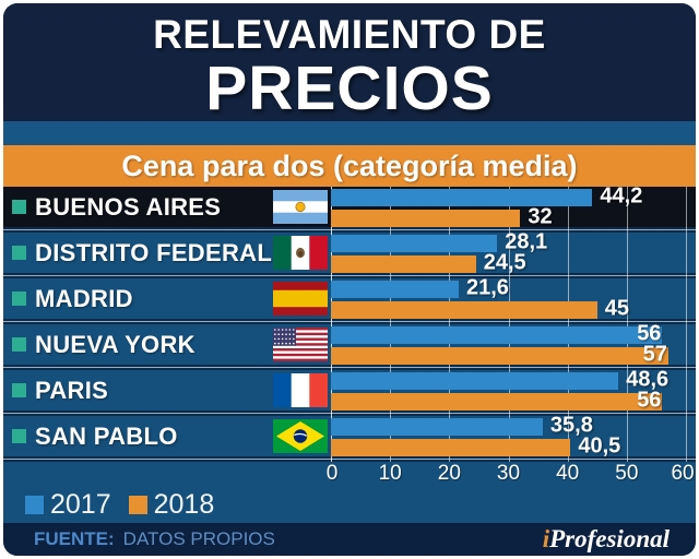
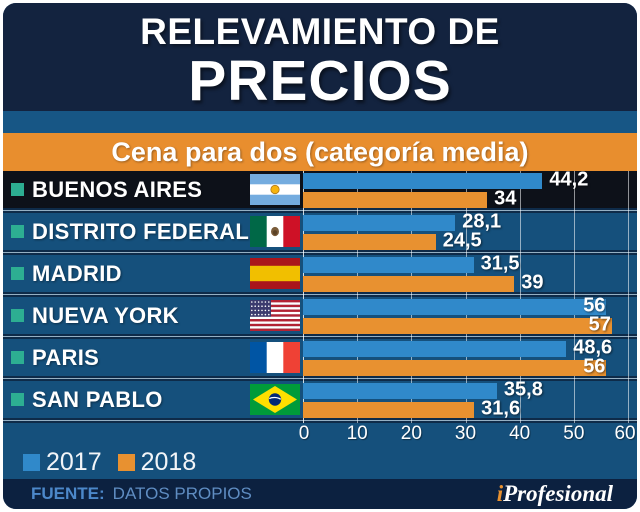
2018/BUENOS AIRES: 32 -> 34
2017/MADRID: 21,6 -> 31,5
2018/MADRID: 45 -> 39
2018/SAN PABLO: 40,5 -> 31,6
